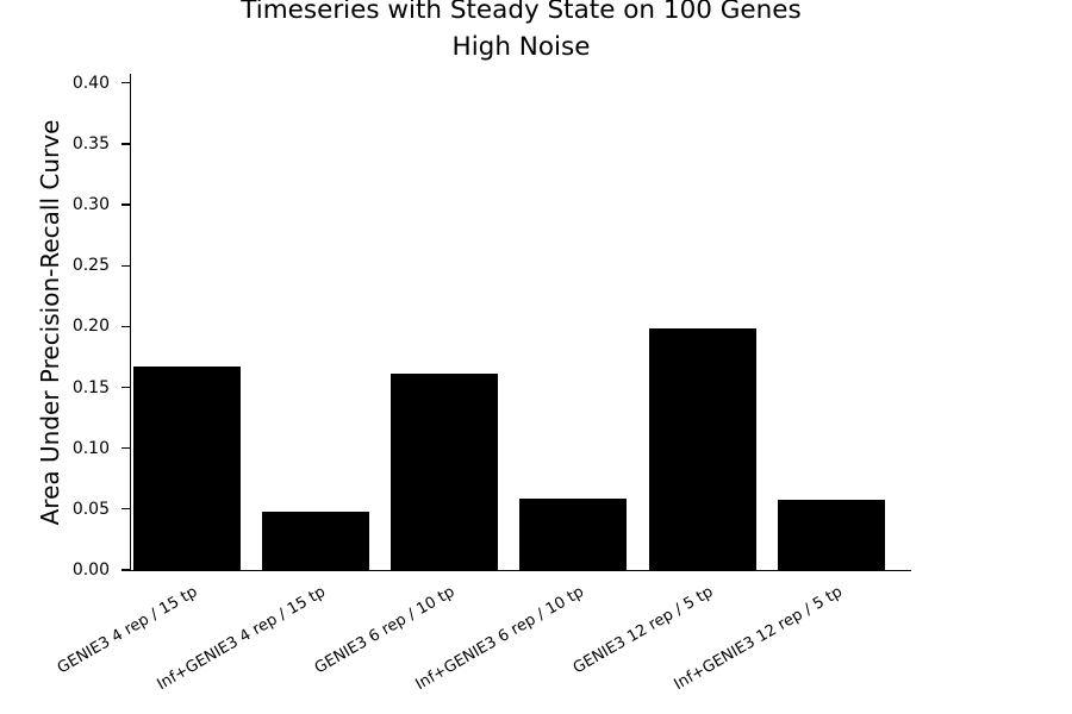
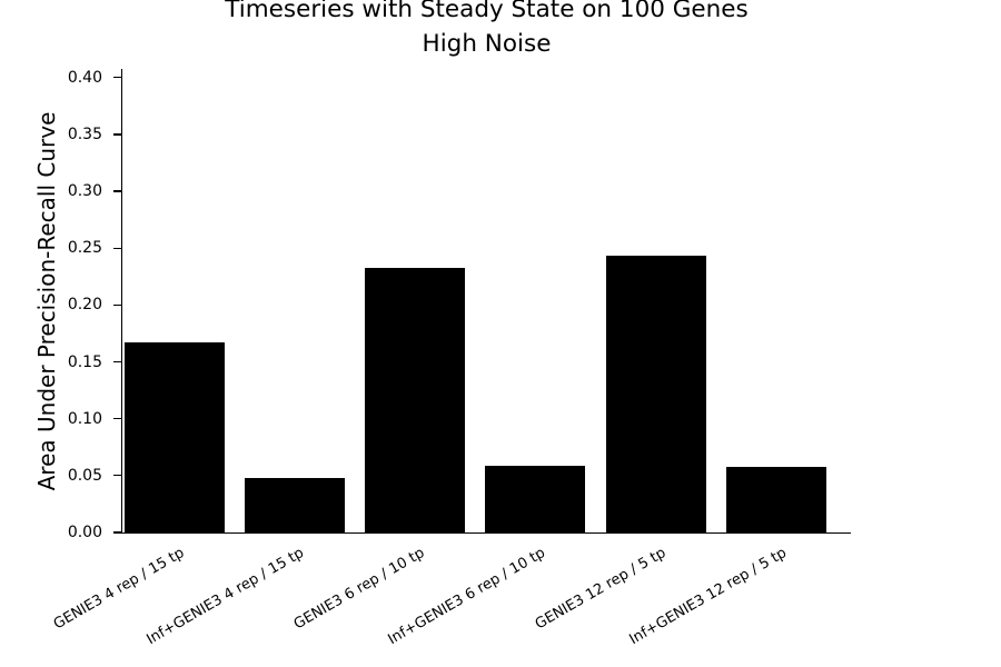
GENIE3 6 rep / 10 tp: 0.161 -> 0.233
GENIE3 12 rep / 5 tp: 0.198 -> 0.243
